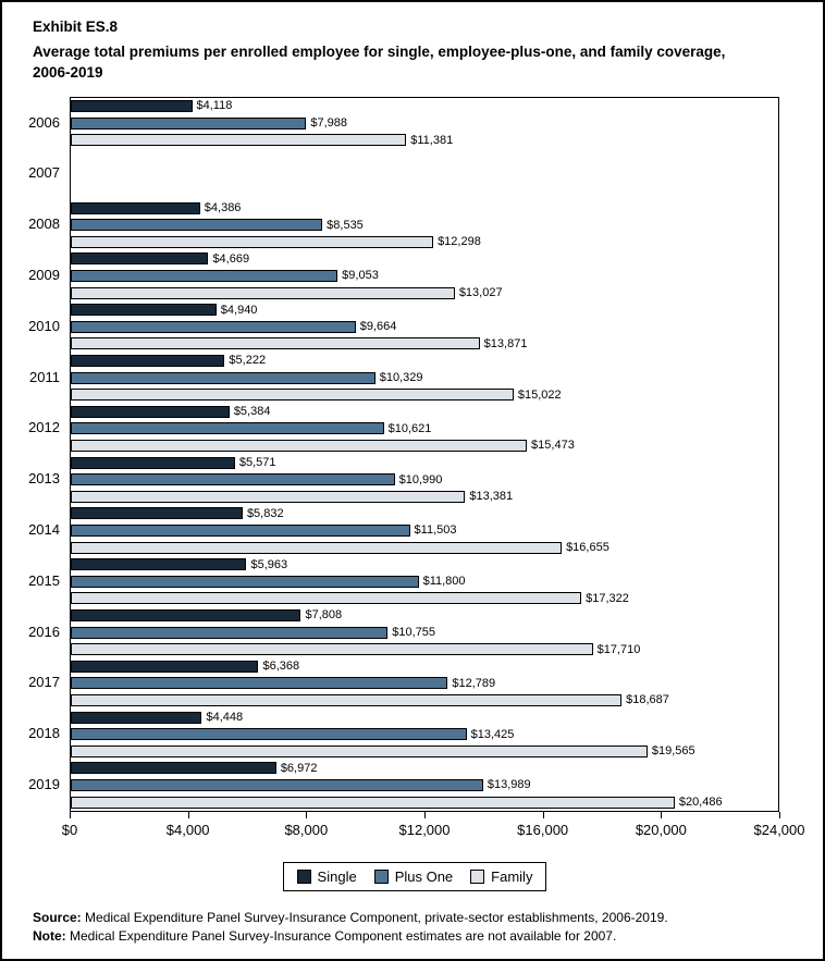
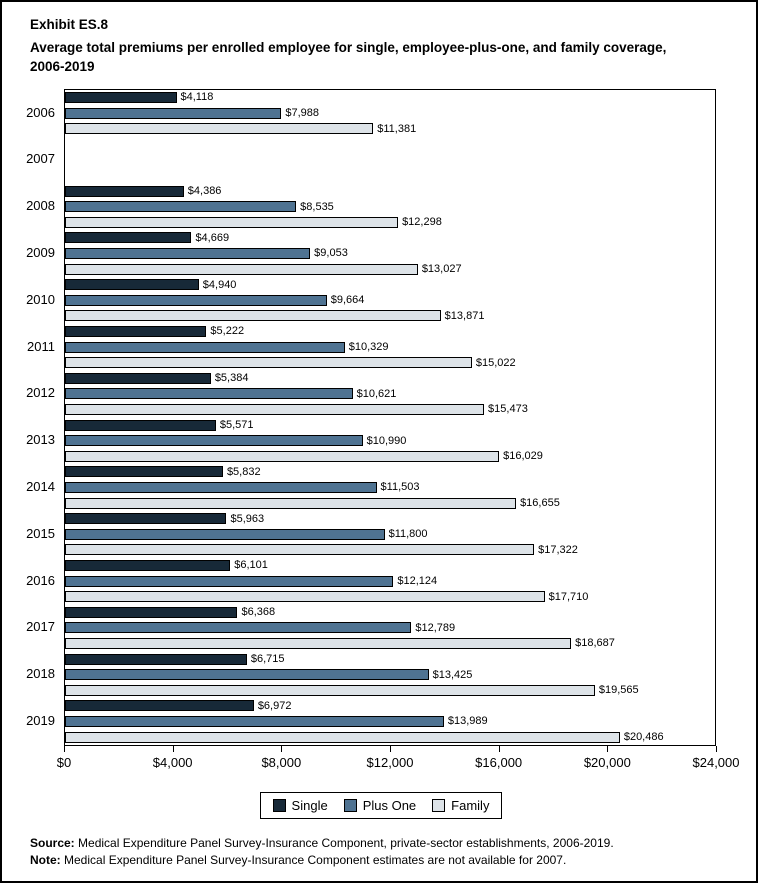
Family/2013: $13,381 -> $16,029
Single/2016: $7,808 -> $6,101
Plus One/2016: $10,755 -> $12,124
Single/2018: $4,448 -> $6,715
